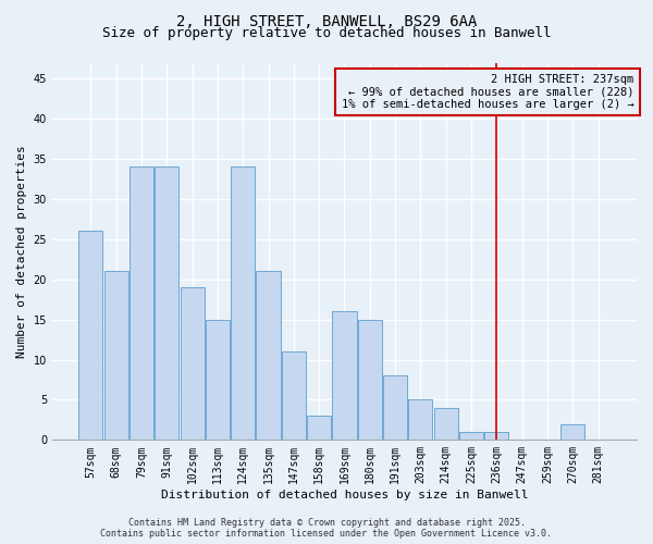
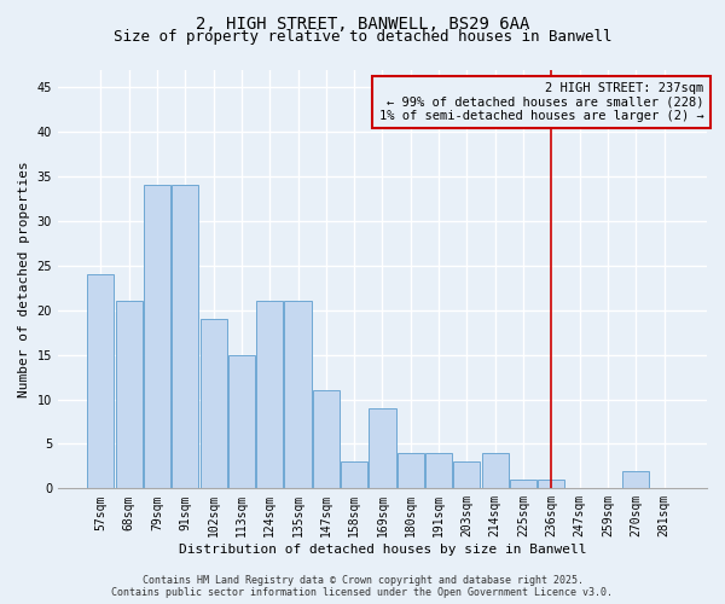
57sqm: 26 -> 24
124sqm: 34 -> 21
169sqm: 16 -> 9
180sqm: 15 -> 4
191sqm: 8 -> 4
203sqm: 5 -> 3
